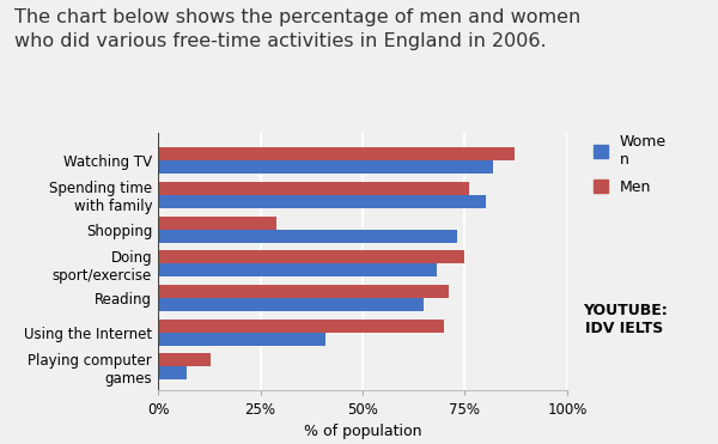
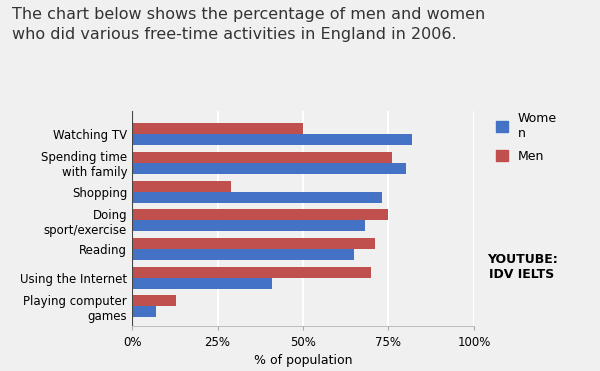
Men/Watching TV: 87% -> 50%
